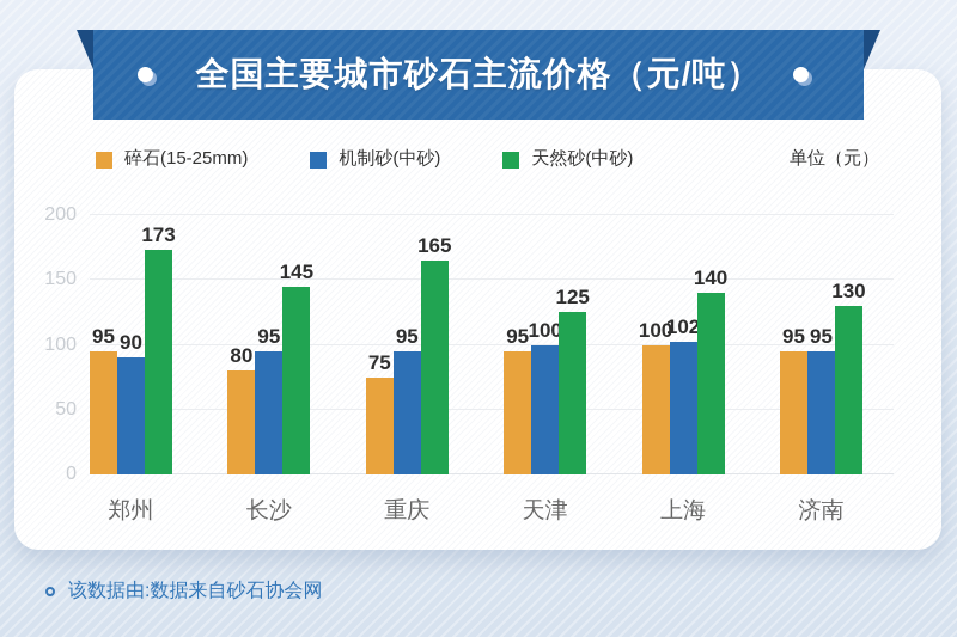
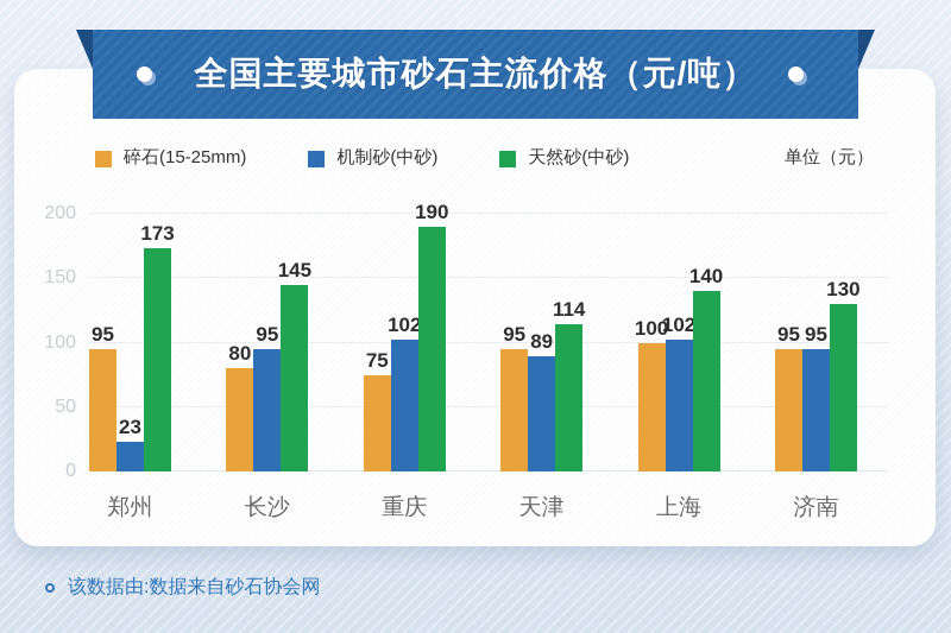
机制砂(中砂)/郑州: 90 -> 23
机制砂(中砂)/重庆: 95 -> 102
天然砂(中砂)/重庆: 165 -> 190
机制砂(中砂)/天津: 100 -> 89
天然砂(中砂)/天津: 125 -> 114
